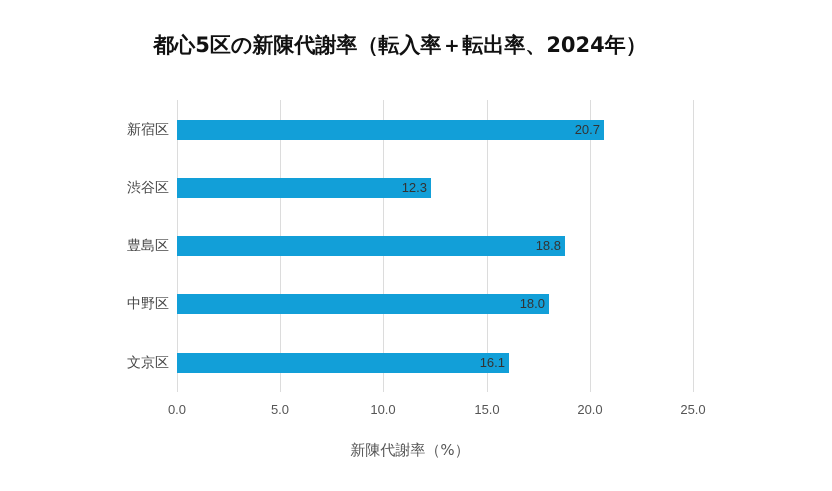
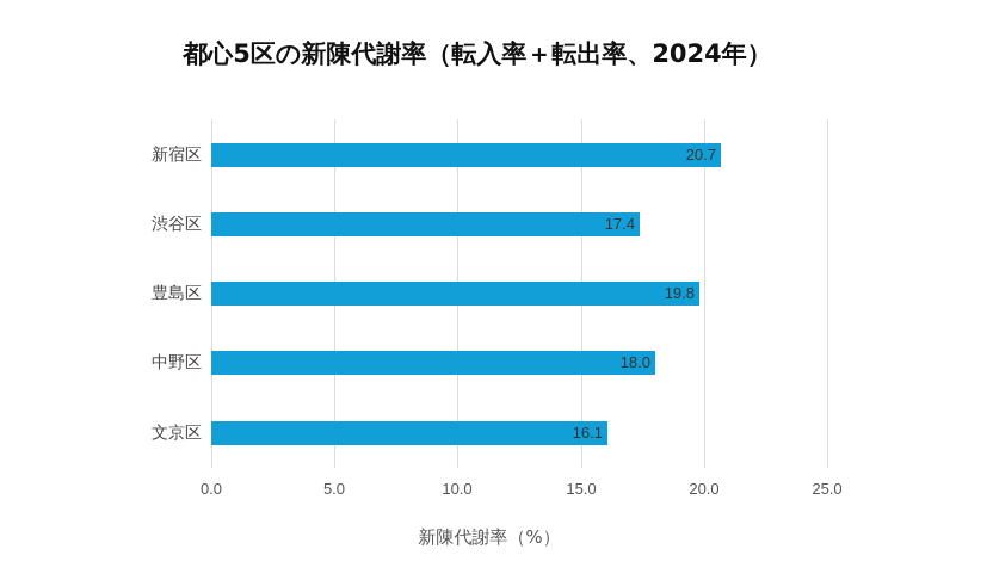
渋谷区: 12.3 -> 17.4
豊島区: 18.8 -> 19.8
